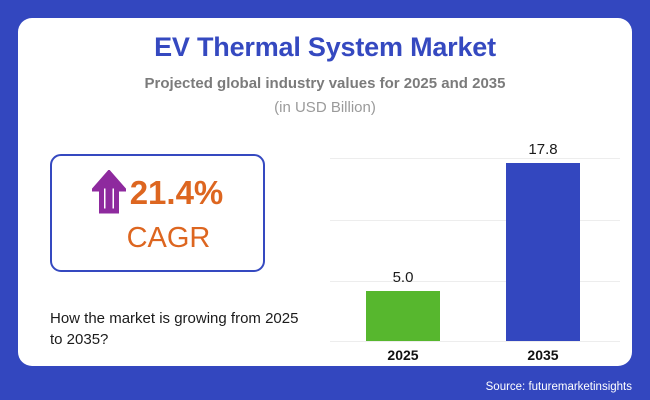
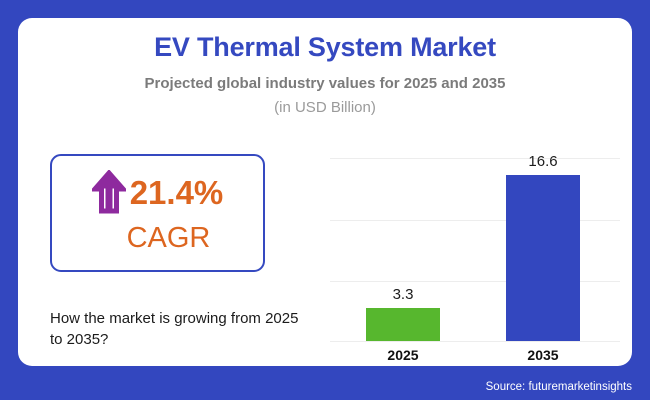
2025: 5.0 -> 3.3
2035: 17.8 -> 16.6
